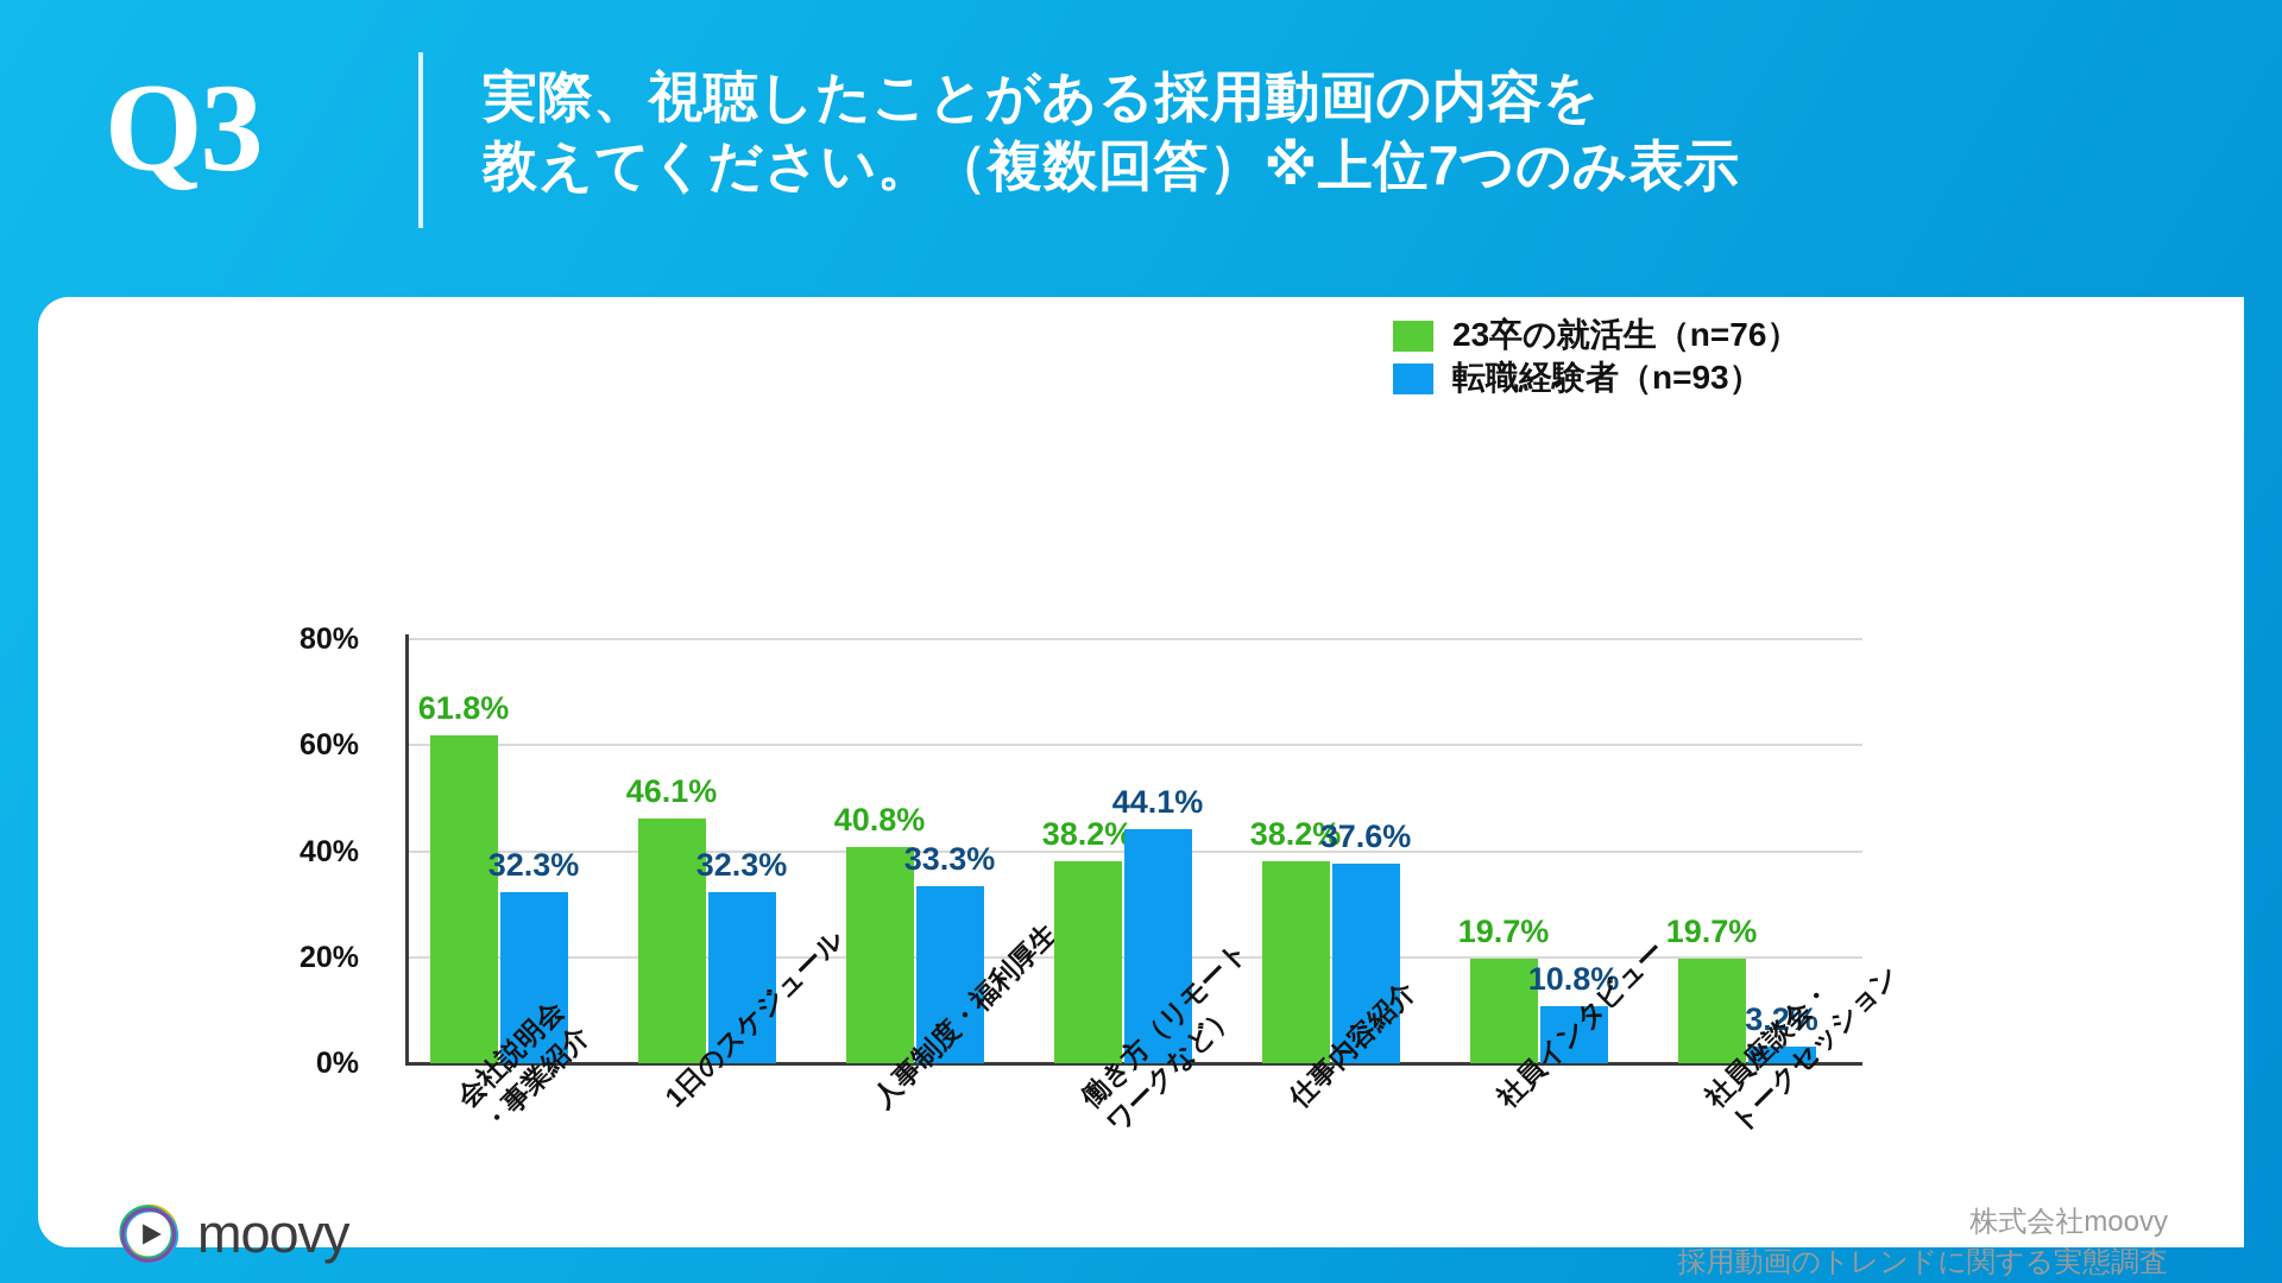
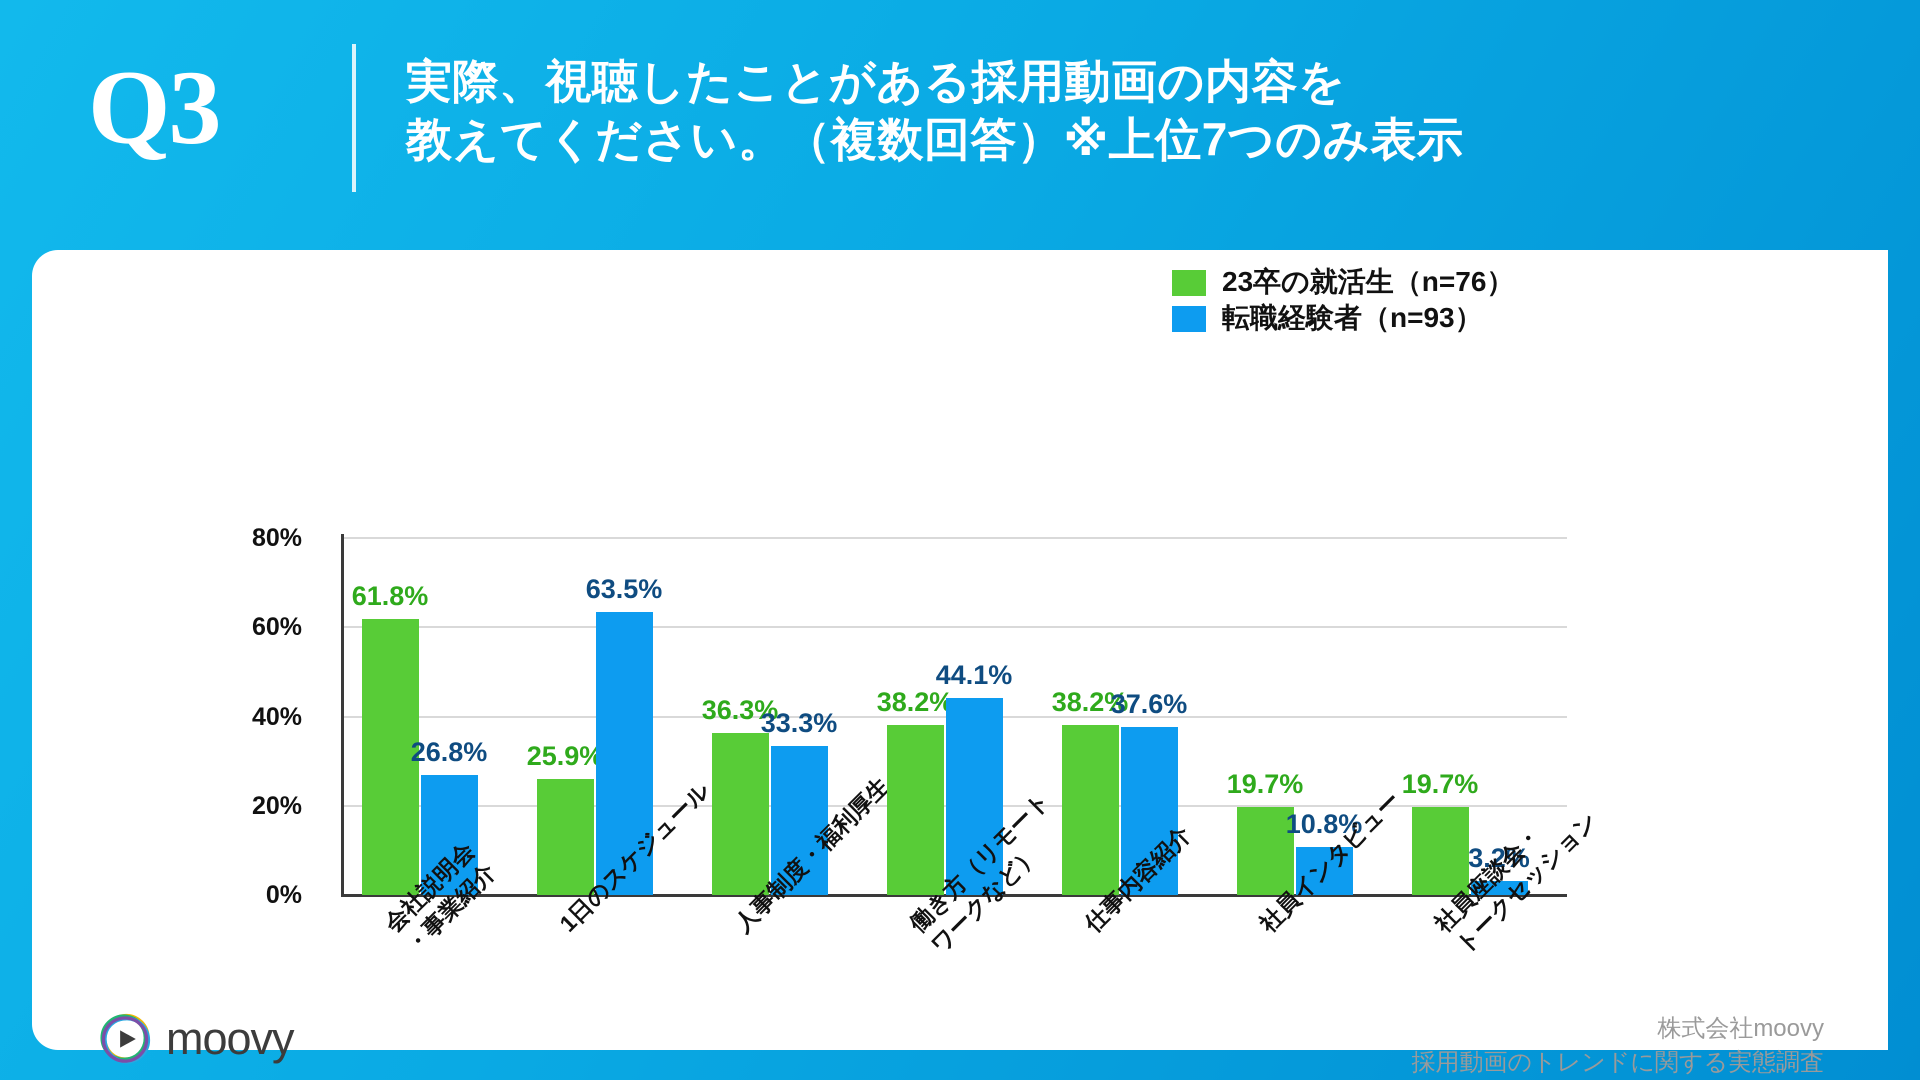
転職経験者（n=93）/会社説明会 ・事業紹介: 32.3% -> 26.8%
23卒の就活生（n=76）/1日のスケジュール: 46.1% -> 25.9%
転職経験者（n=93）/1日のスケジュール: 32.3% -> 63.5%
23卒の就活生（n=76）/人事制度・福利厚生: 40.8% -> 36.3%
